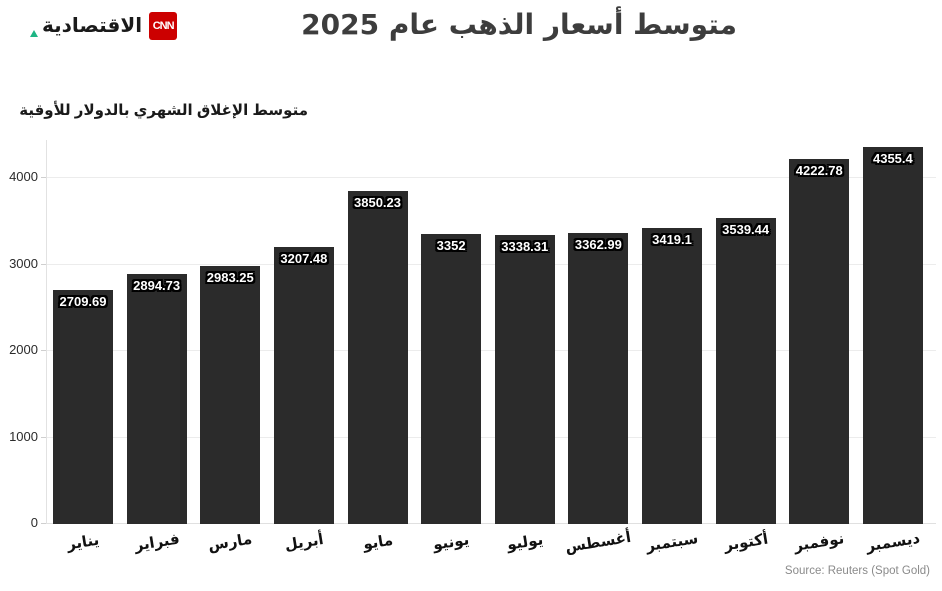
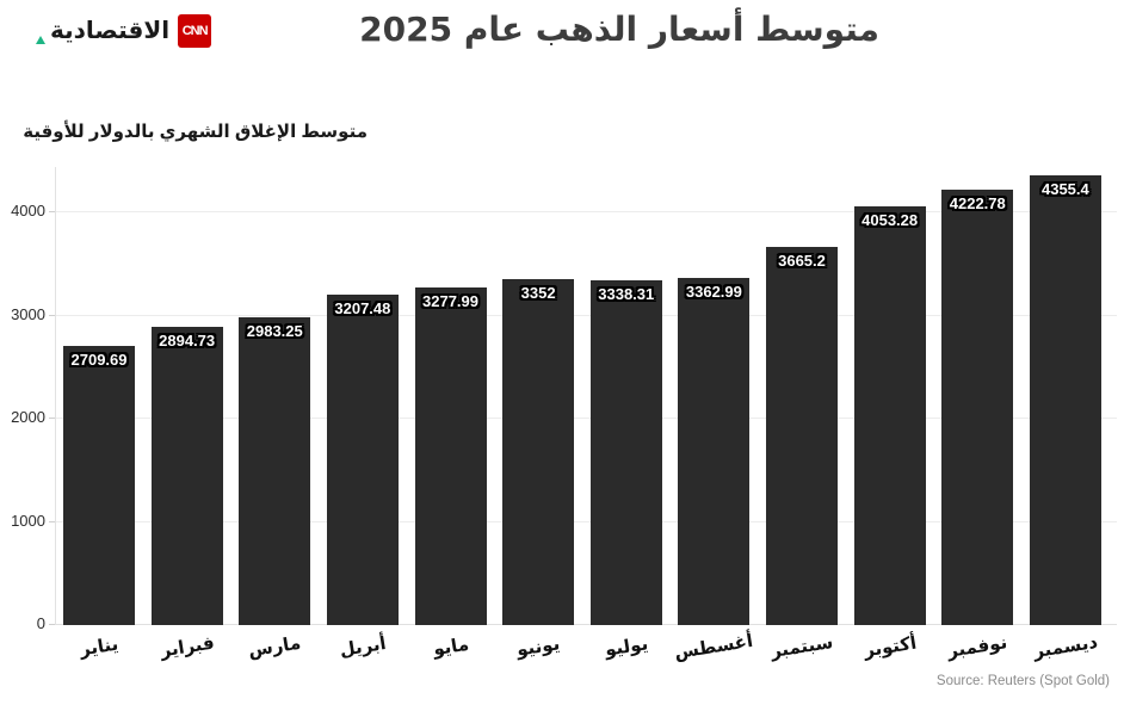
مايو: 3850.23 -> 3277.99
سبتمبر: 3419.1 -> 3665.2
أكتوبر: 3539.44 -> 4053.28
